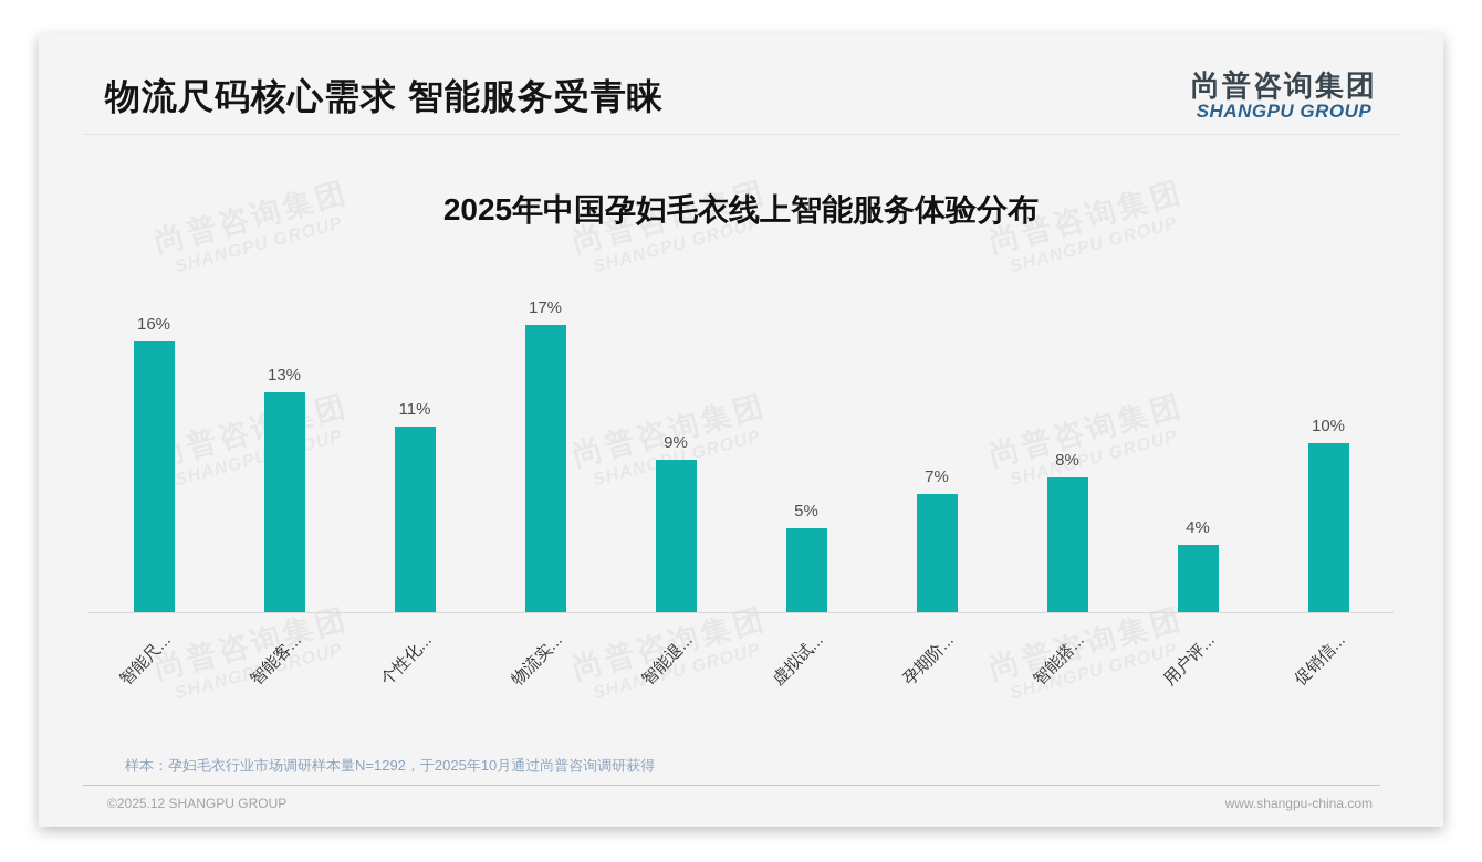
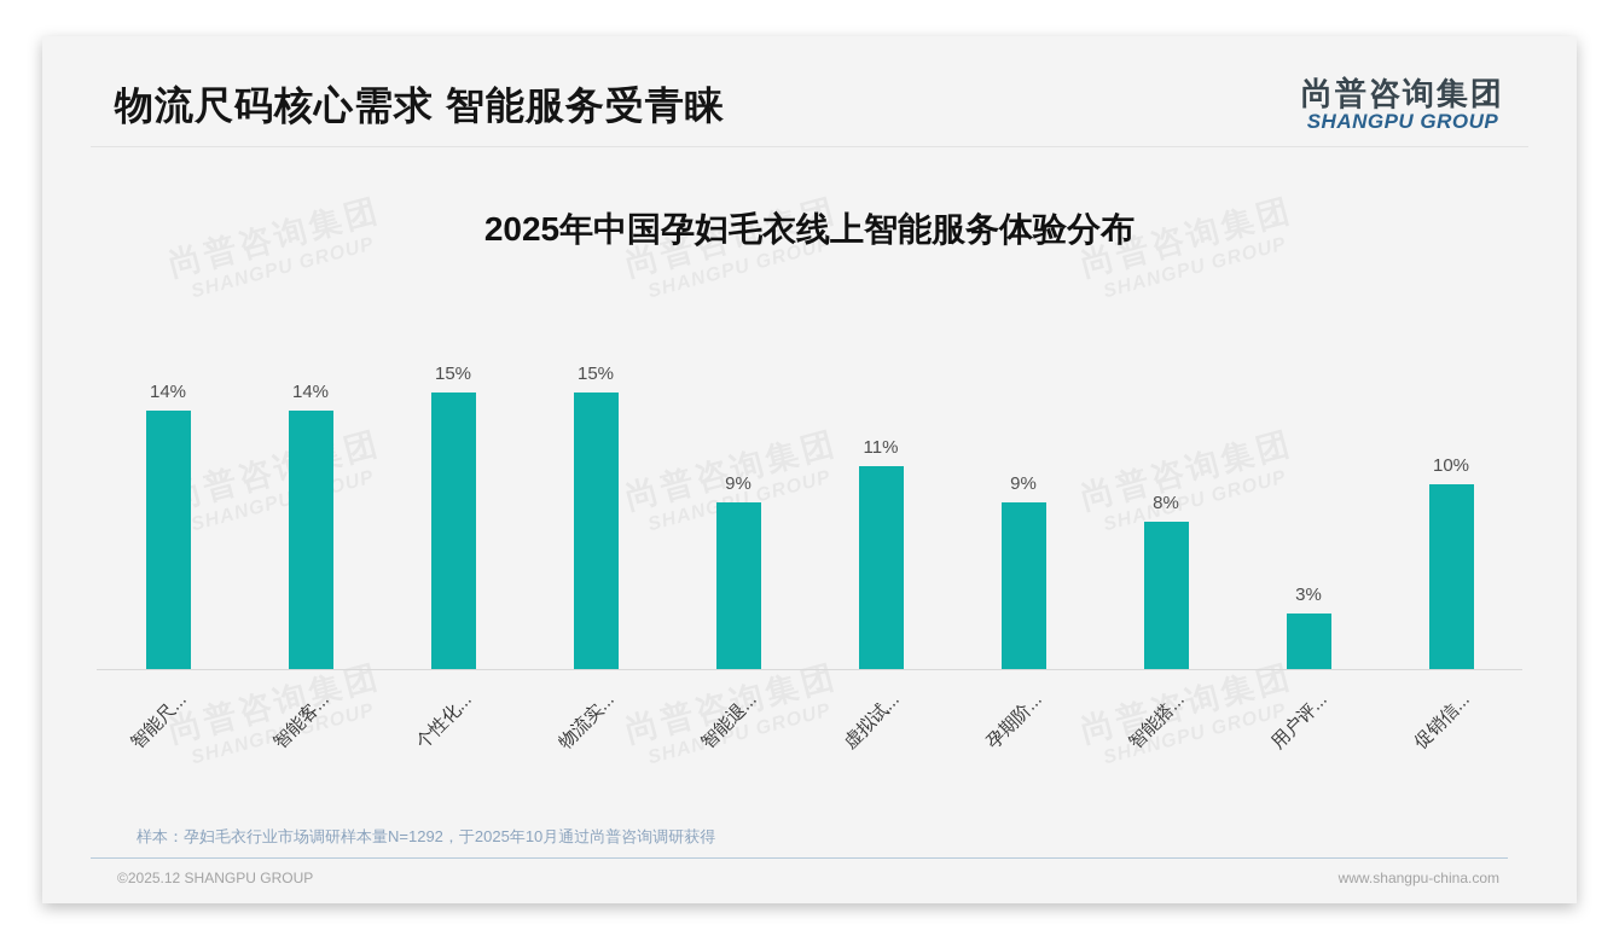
智能尺...: 16% -> 14%
智能客...: 13% -> 14%
个性化...: 11% -> 15%
物流实...: 17% -> 15%
虚拟试...: 5% -> 11%
孕期阶...: 7% -> 9%
用户评...: 4% -> 3%
